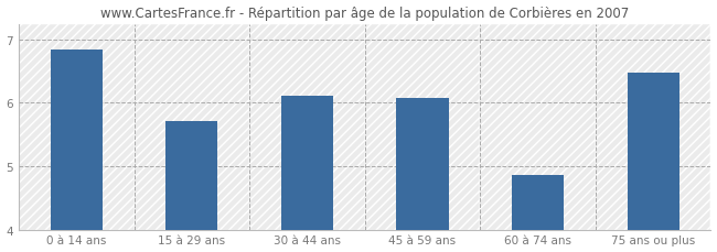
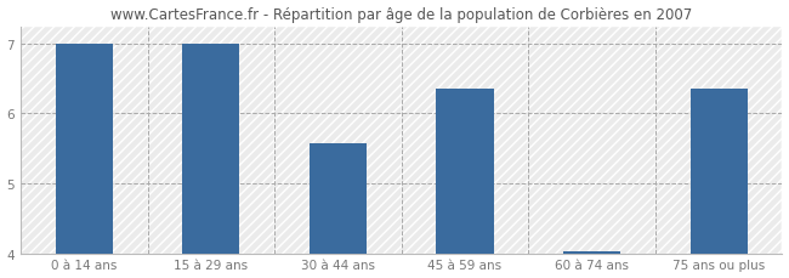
0 à 14 ans: 6.84 -> 7.00
15 à 29 ans: 5.72 -> 7.00
30 à 44 ans: 6.12 -> 5.57
45 à 59 ans: 6.08 -> 6.35
60 à 74 ans: 4.86 -> 4.03
75 ans ou plus: 6.48 -> 6.35
